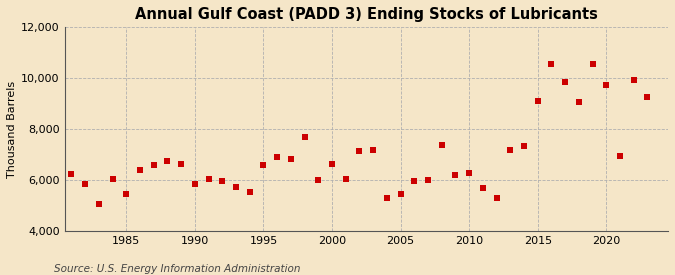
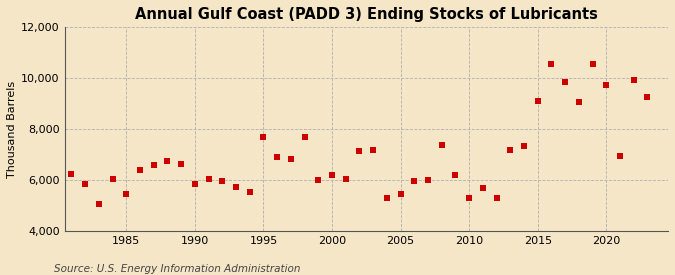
1995: 6,600 -> 7,700
2000: 6,650 -> 6,200
2010: 6,300 -> 5,300
